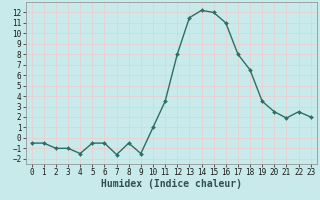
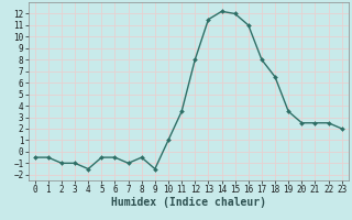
7: -1.6 -> -1.0
21: 1.9 -> 2.5
